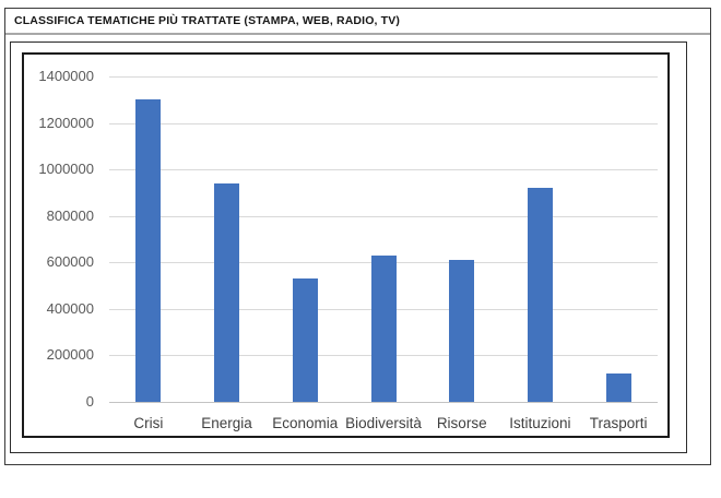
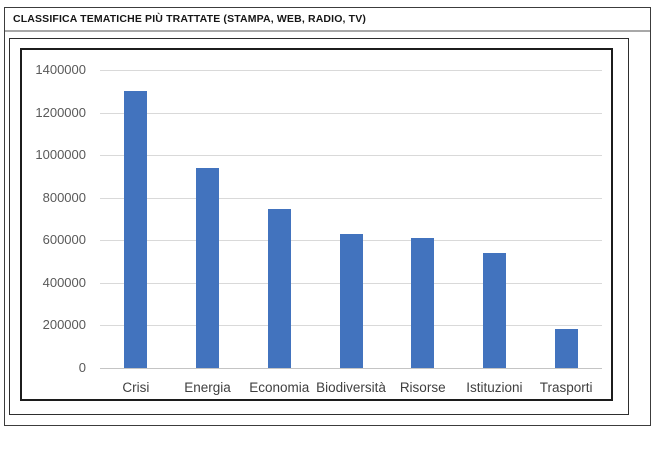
Economia: 530000 -> 740000
Istituzioni: 920000 -> 540000
Trasporti: 120000 -> 180000
